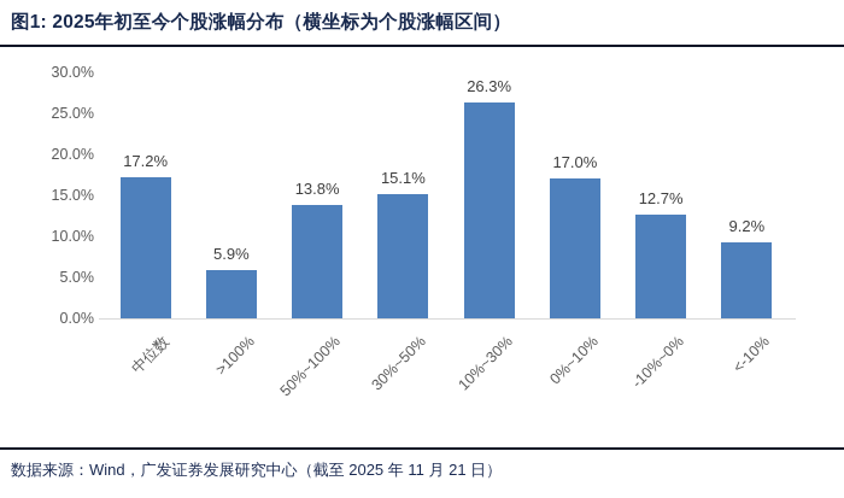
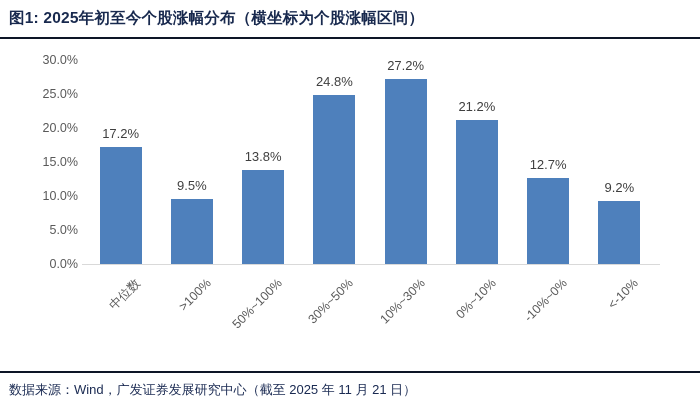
>100%: 5.9% -> 9.5%
30%~50%: 15.1% -> 24.8%
10%~30%: 26.3% -> 27.2%
0%~10%: 17.0% -> 21.2%
